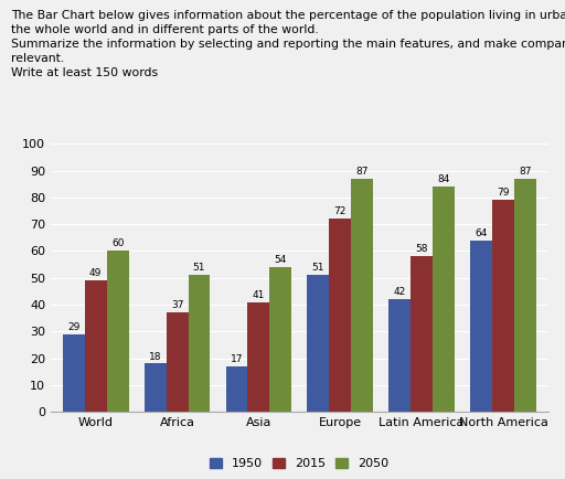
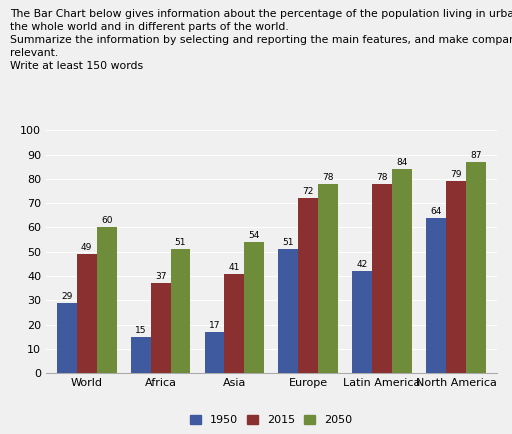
1950/Africa: 18 -> 15
2050/Europe: 87 -> 78
2015/Latin America: 58 -> 78
